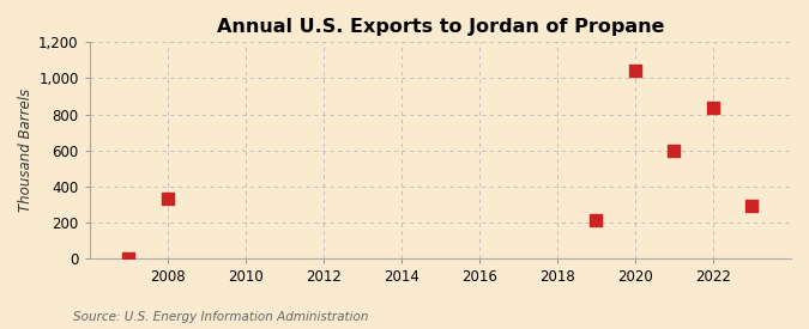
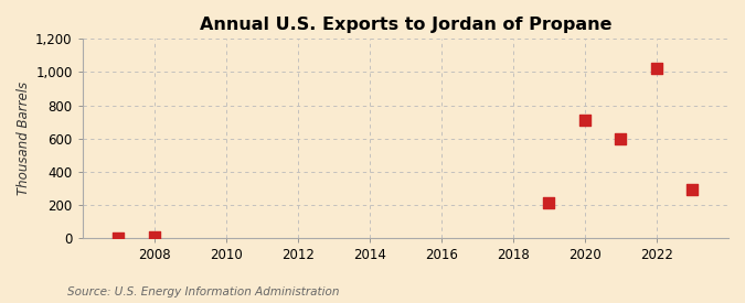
2008: 330 -> 0
2020: 1,040 -> 710
2022: 840 -> 1,020
